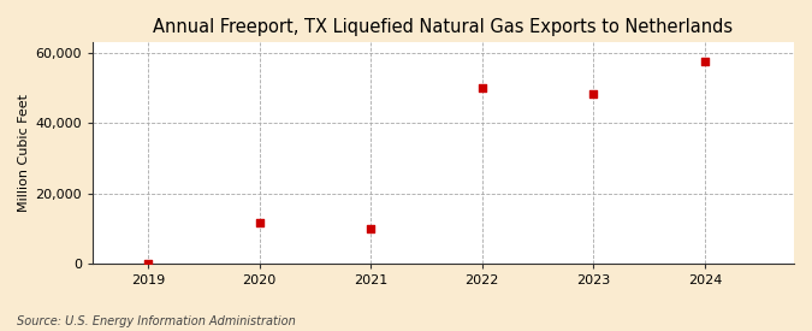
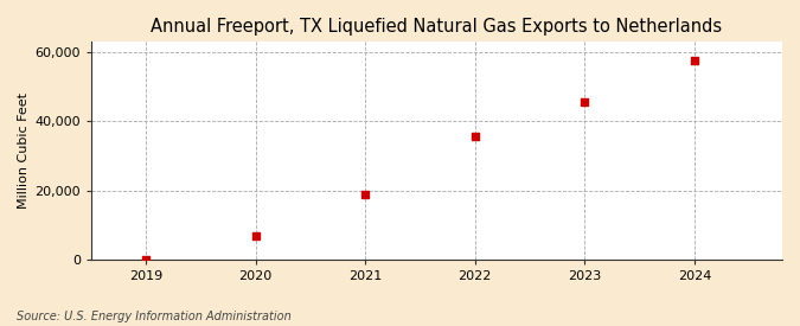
2020: 11,500 -> 7,000
2021: 10,000 -> 19,000
2022: 50,000 -> 35,500
2023: 48,500 -> 45,500
